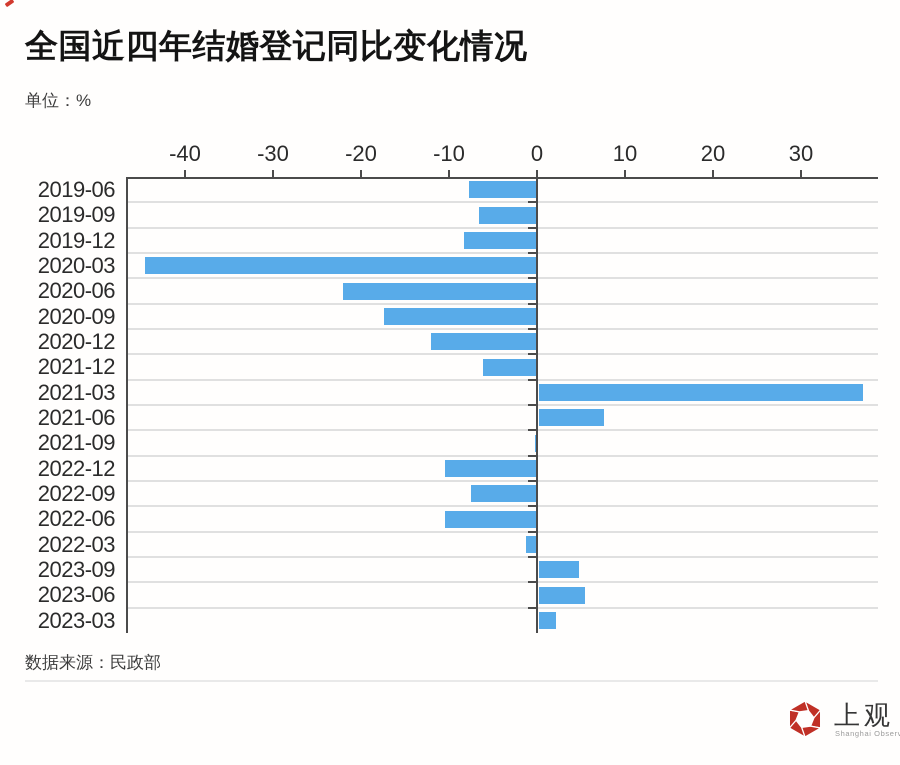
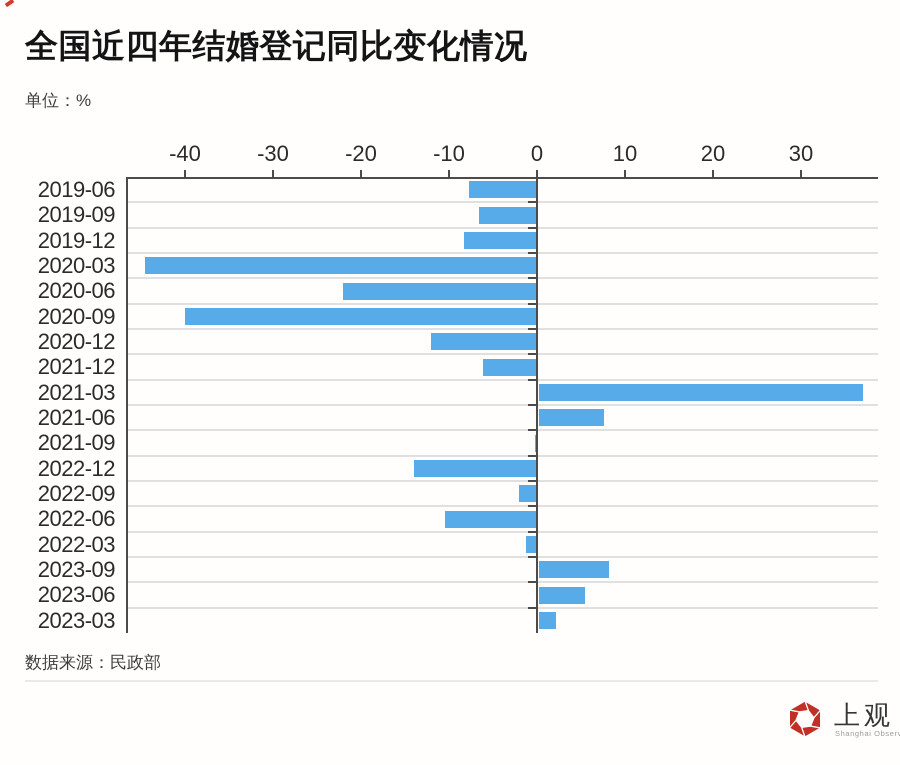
2020-09: -17 -> -40
2022-12: -10 -> -14
2022-09: -8 -> -2
2023-09: 4 -> 8
